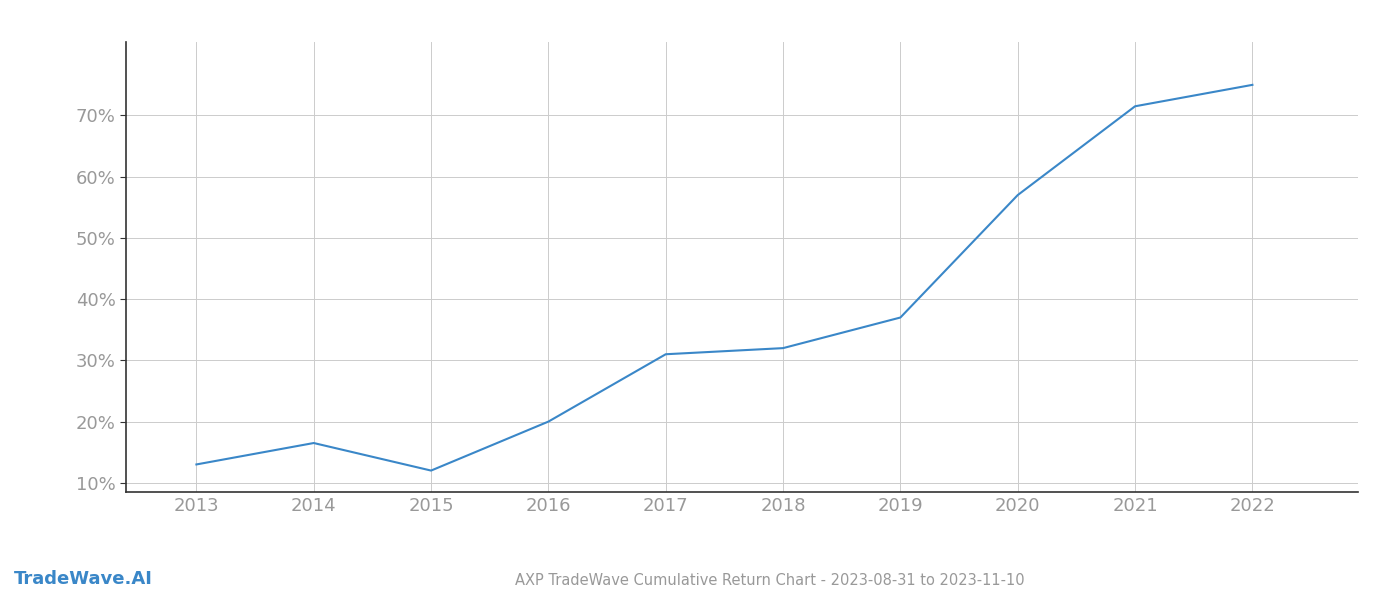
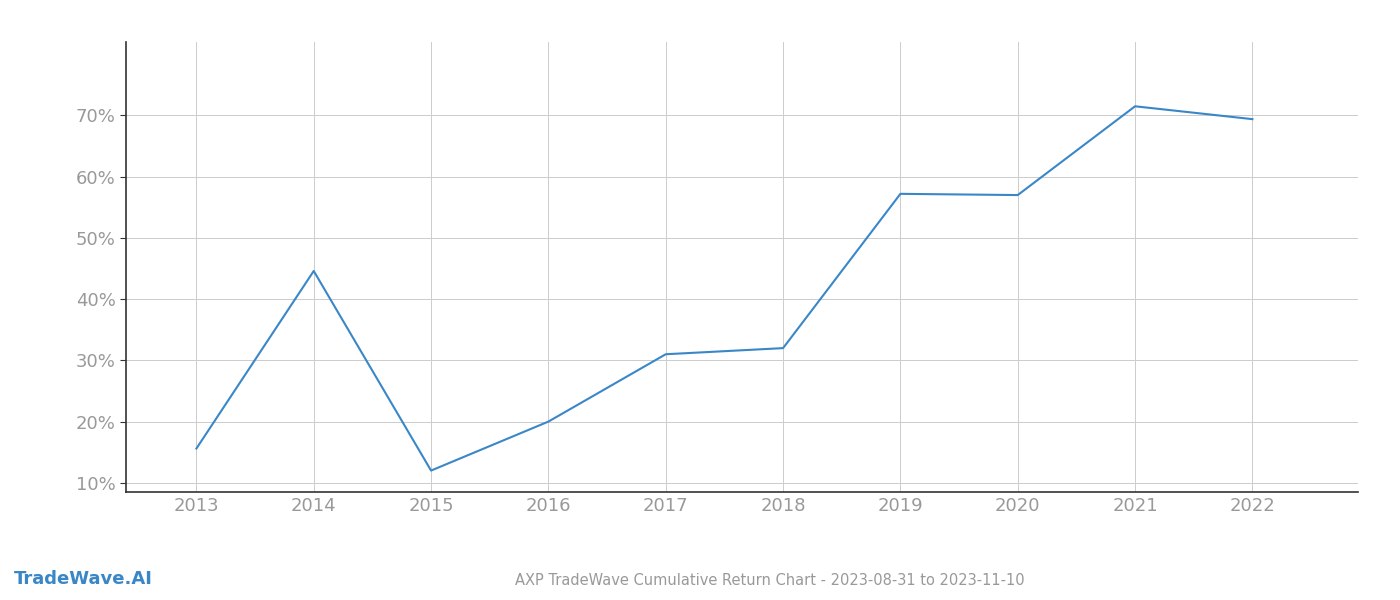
2013: 13.0% -> 15.6%
2014: 16.5% -> 44.6%
2019: 37.0% -> 57.2%
2022: 75.0% -> 69.4%
